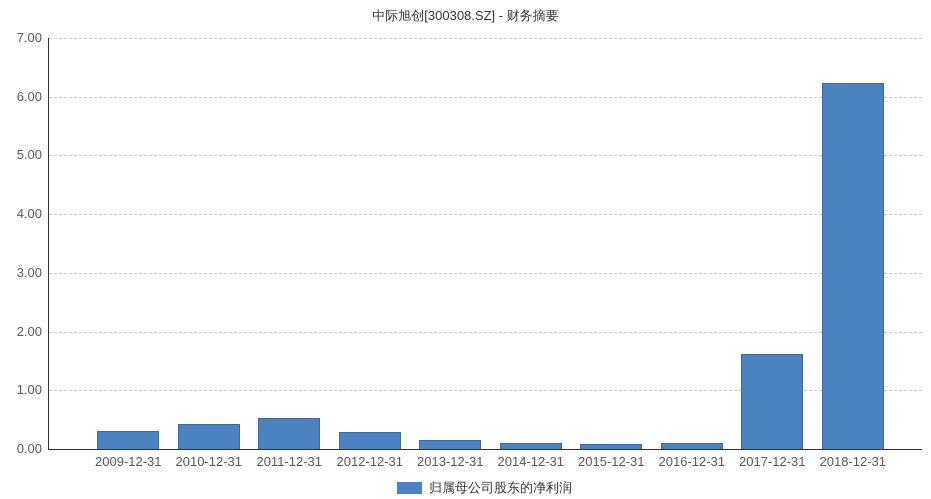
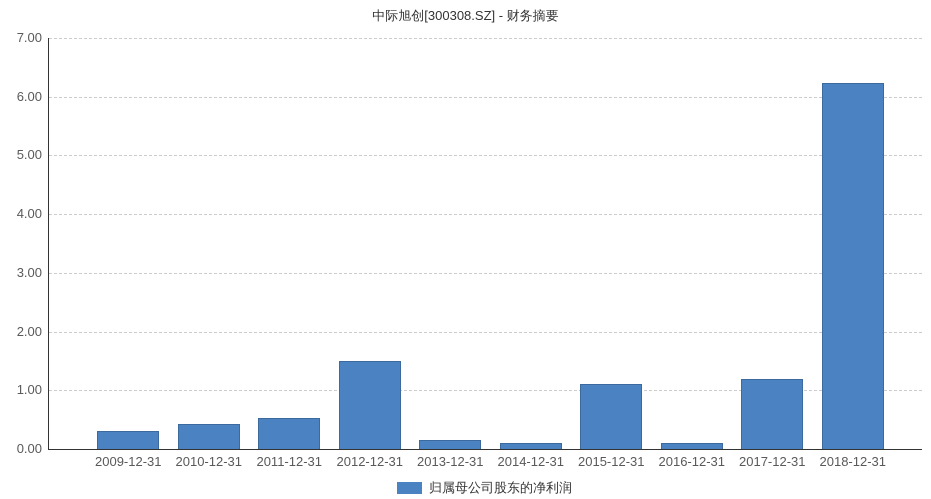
2012-12-31: 0.3 -> 1.5
2015-12-31: 0.1 -> 1.1
2017-12-31: 1.6 -> 1.2
